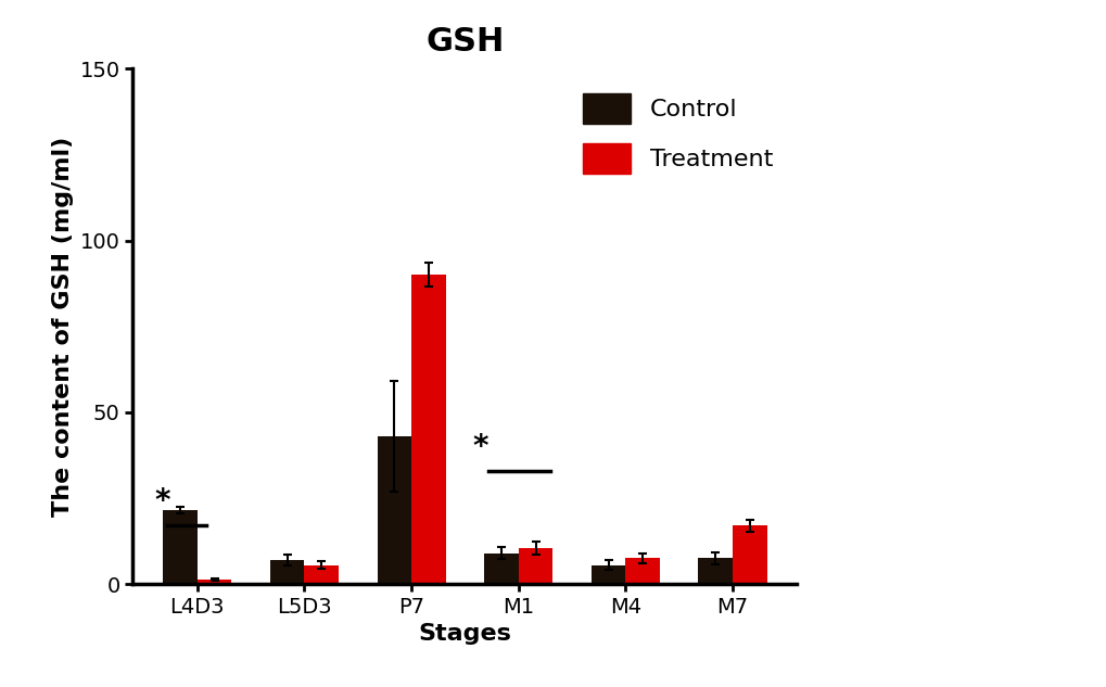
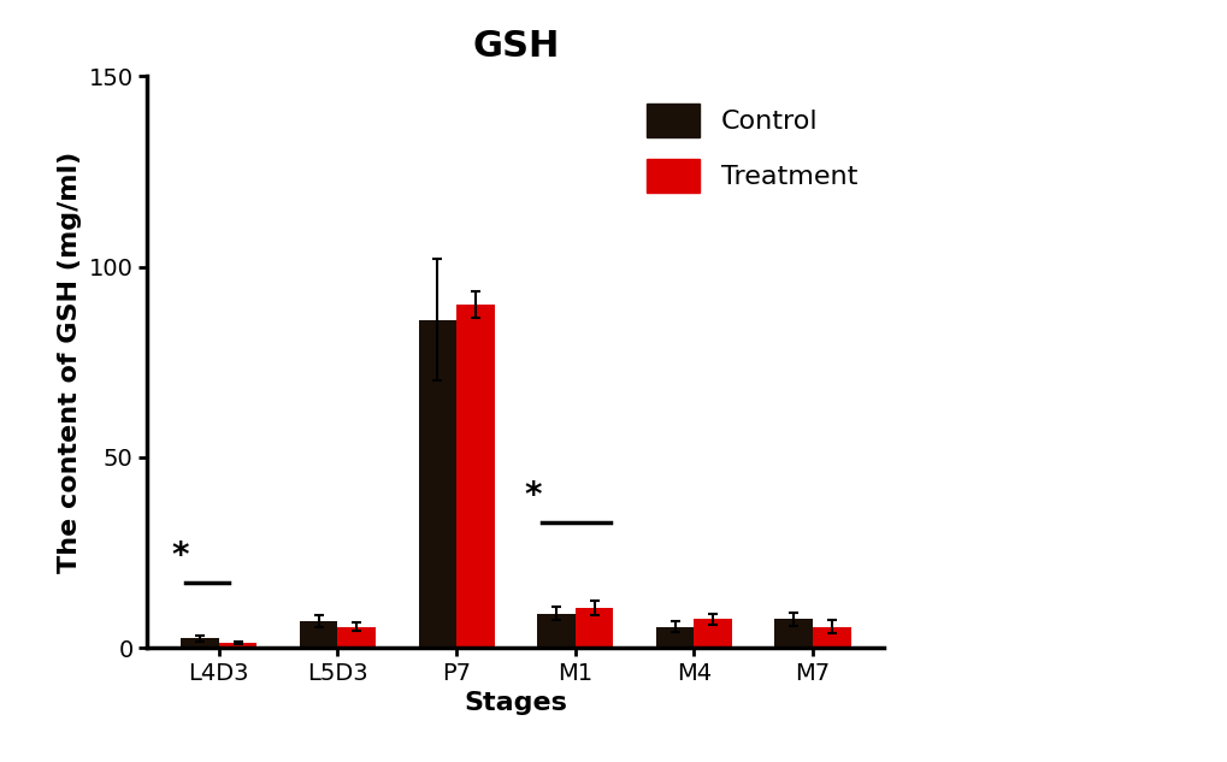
Control/L4D3: 21.5 -> 2.5
Control/P7: 43.0 -> 86.0
Treatment/M7: 17.0 -> 5.5
